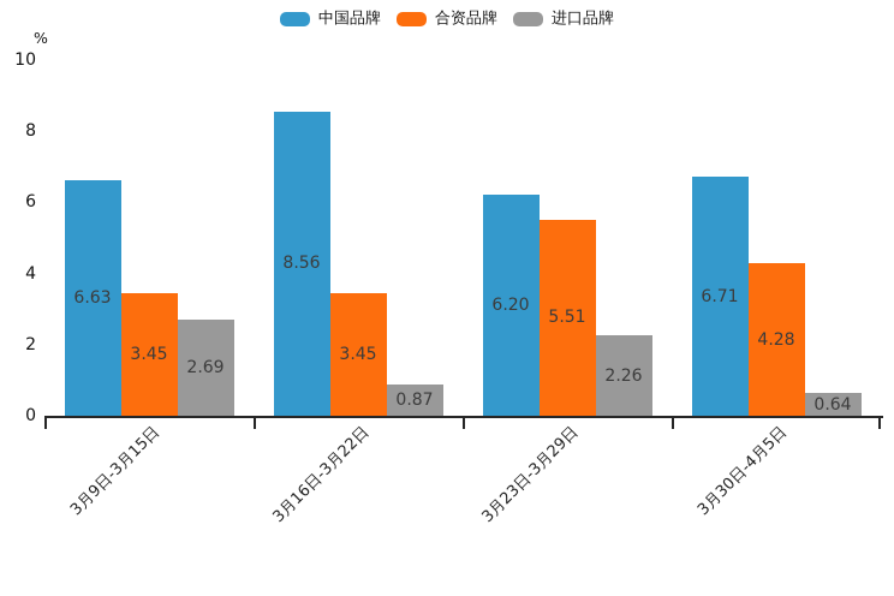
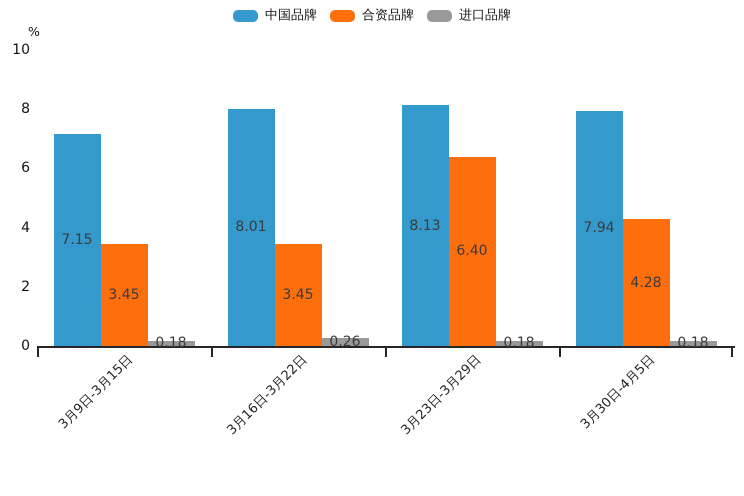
中国品牌/3月9日-3月15日: 6.63 -> 7.15
进口品牌/3月9日-3月15日: 2.69 -> 0.18
中国品牌/3月16日-3月22日: 8.56 -> 8.01
进口品牌/3月16日-3月22日: 0.87 -> 0.26
中国品牌/3月23日-3月29日: 6.20 -> 8.13
合资品牌/3月23日-3月29日: 5.51 -> 6.40
进口品牌/3月23日-3月29日: 2.26 -> 0.18
中国品牌/3月30日-4月5日: 6.71 -> 7.94
进口品牌/3月30日-4月5日: 0.64 -> 0.18
